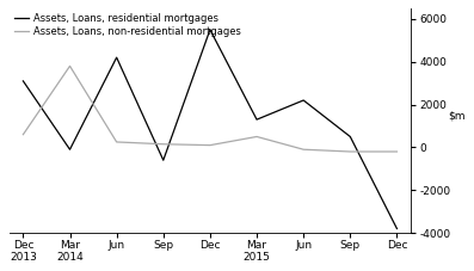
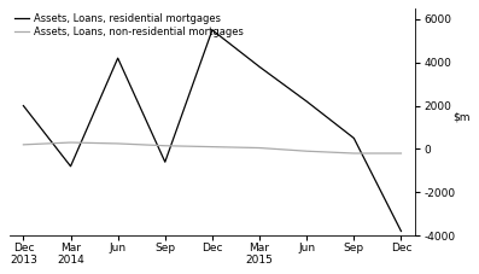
Assets, Loans, residential mortgages/Dec 2013: 3100 -> 2000
Assets, Loans, non-residential mortgages/Dec 2013: 600 -> 200
Assets, Loans, residential mortgages/Mar 2014: -100 -> -800
Assets, Loans, non-residential mortgages/Mar 2014: 3800 -> 300
Assets, Loans, residential mortgages/Mar 2015: 1300 -> 3800
Assets, Loans, non-residential mortgages/Mar 2015: 500 -> 0
